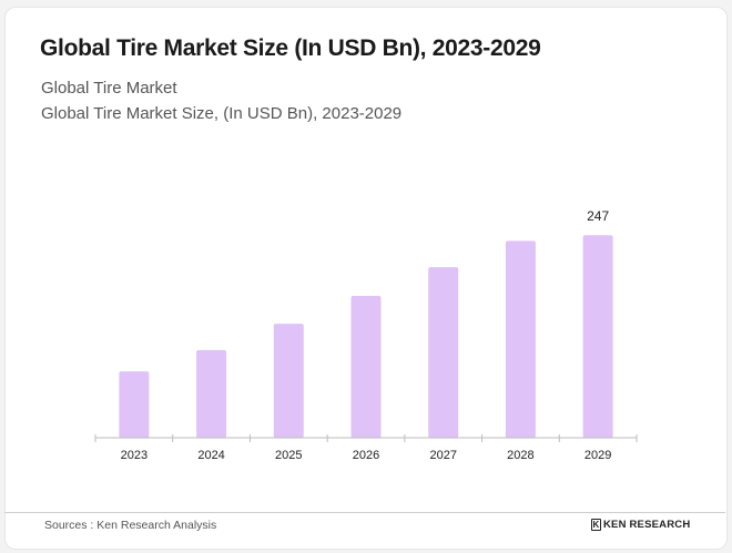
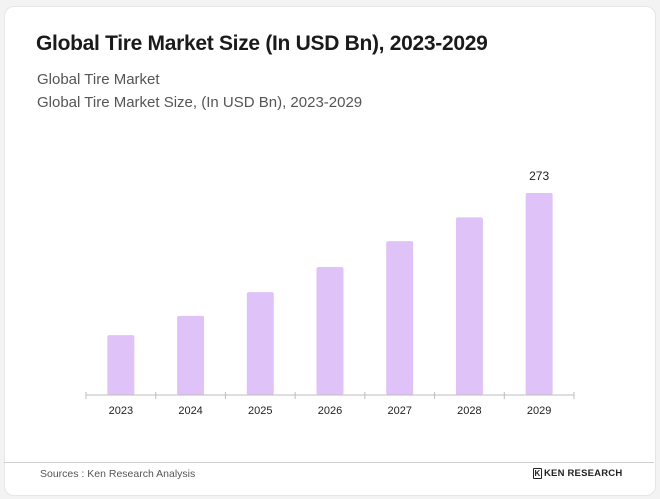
2029: 247 -> 273
